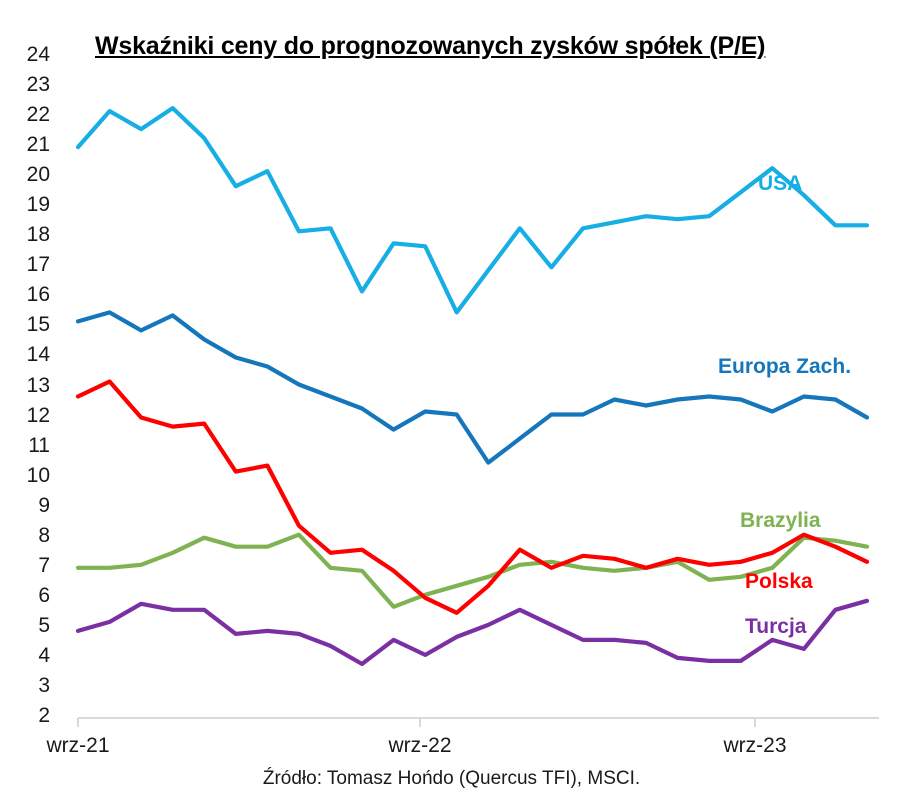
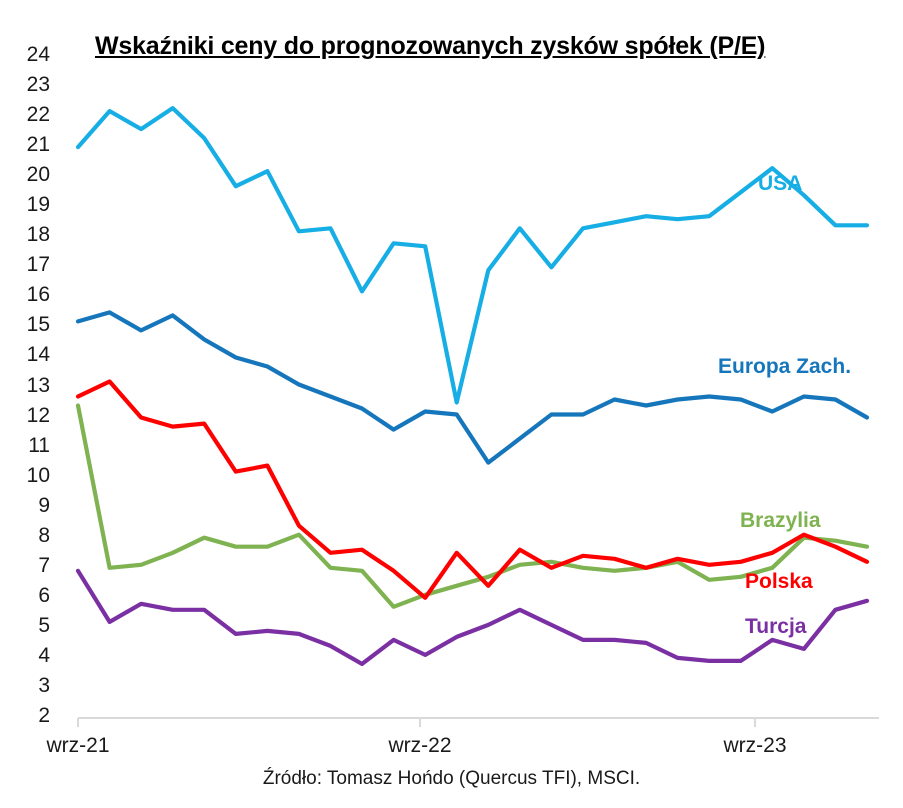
Brazylia/wrz-21: 7.0 -> 12.4
Turcja/wrz-21: 4.9 -> 6.9
USA/wrz-22: 15.5 -> 12.5
Polska/wrz-22: 5.5 -> 7.5
